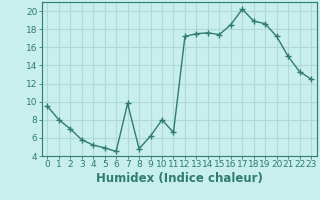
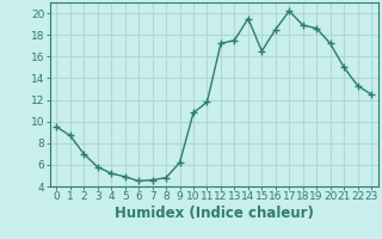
1: 8.0 -> 8.7
7: 9.8 -> 4.6
10: 8.0 -> 10.8
11: 6.6 -> 11.8
14: 17.6 -> 19.5
15: 17.4 -> 16.5
